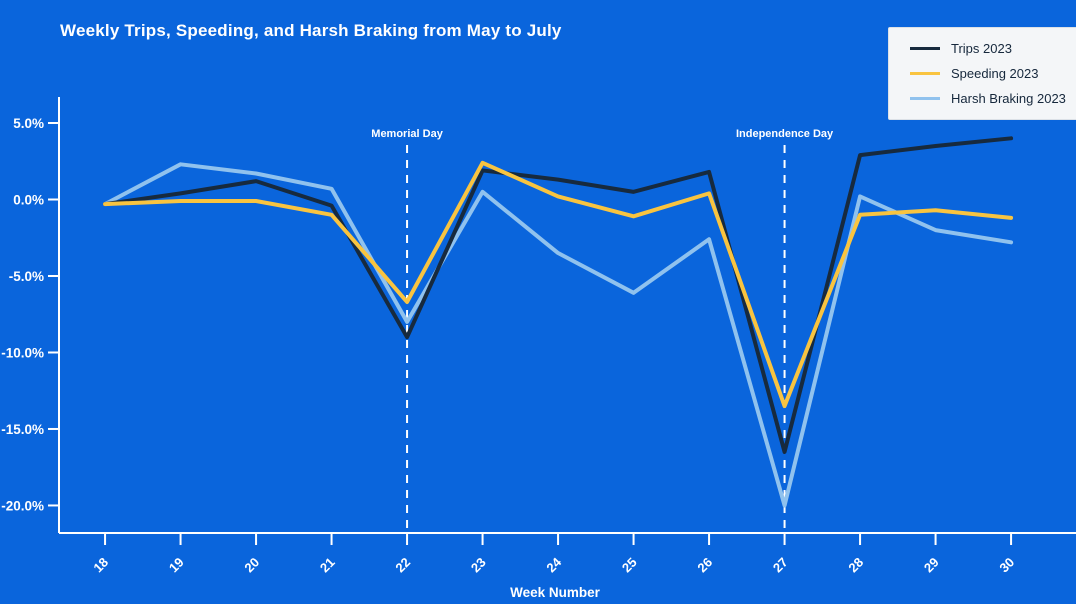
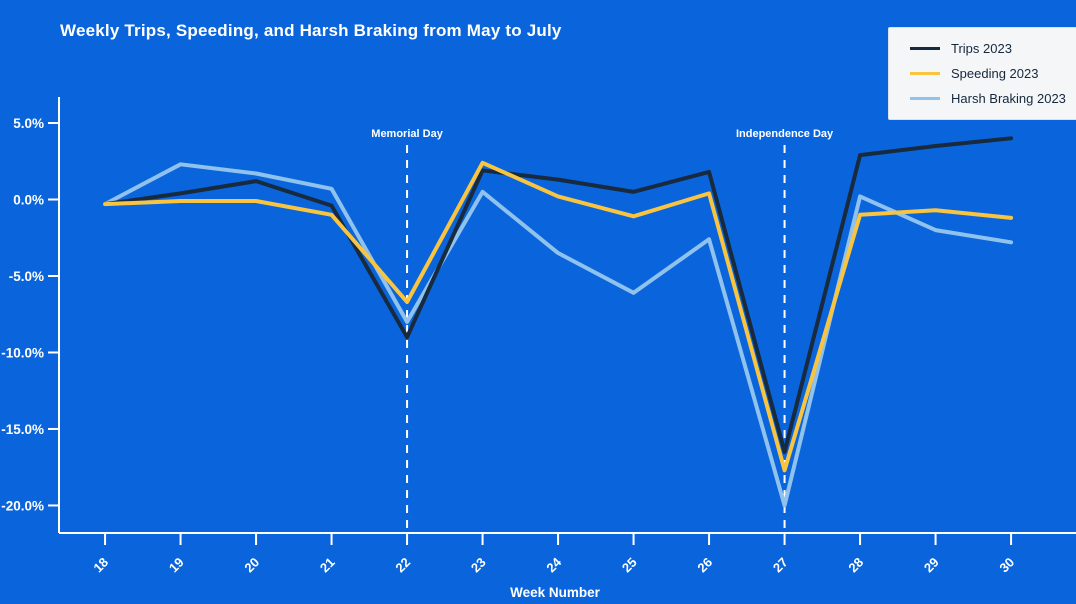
Speeding 2023/27: -13.5% -> -17.7%
